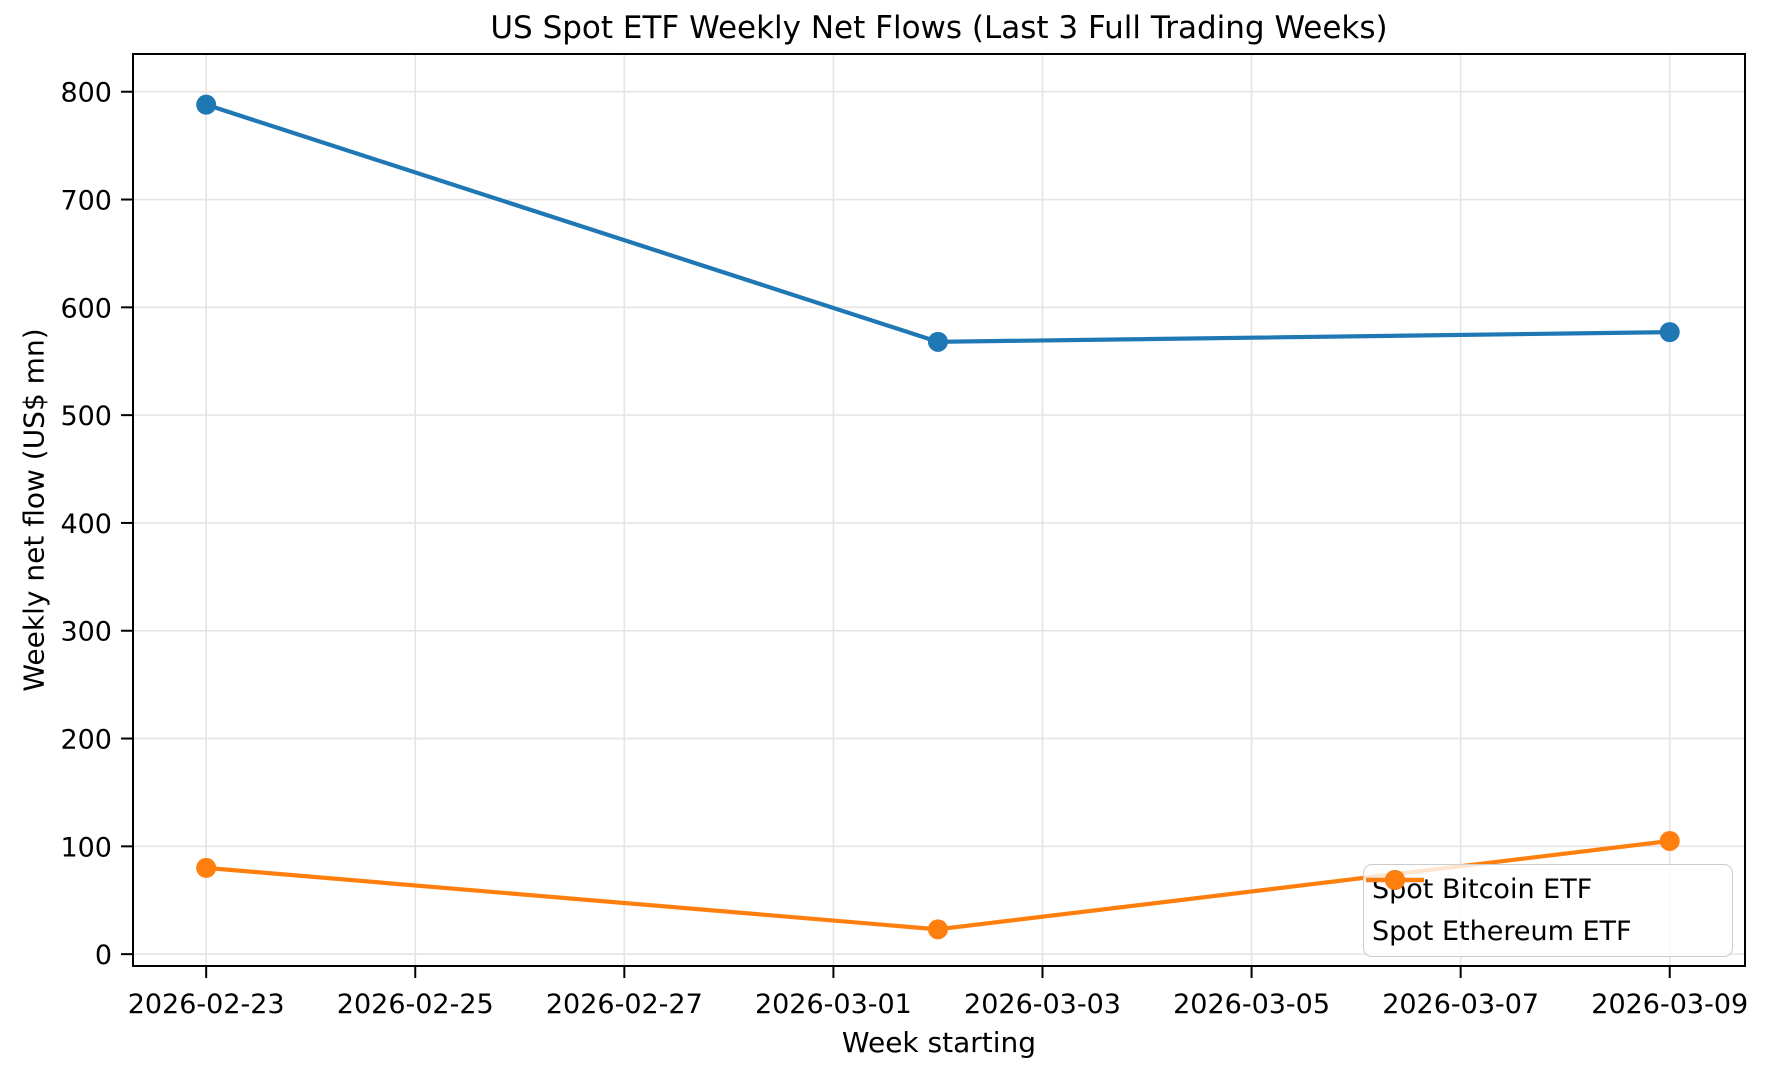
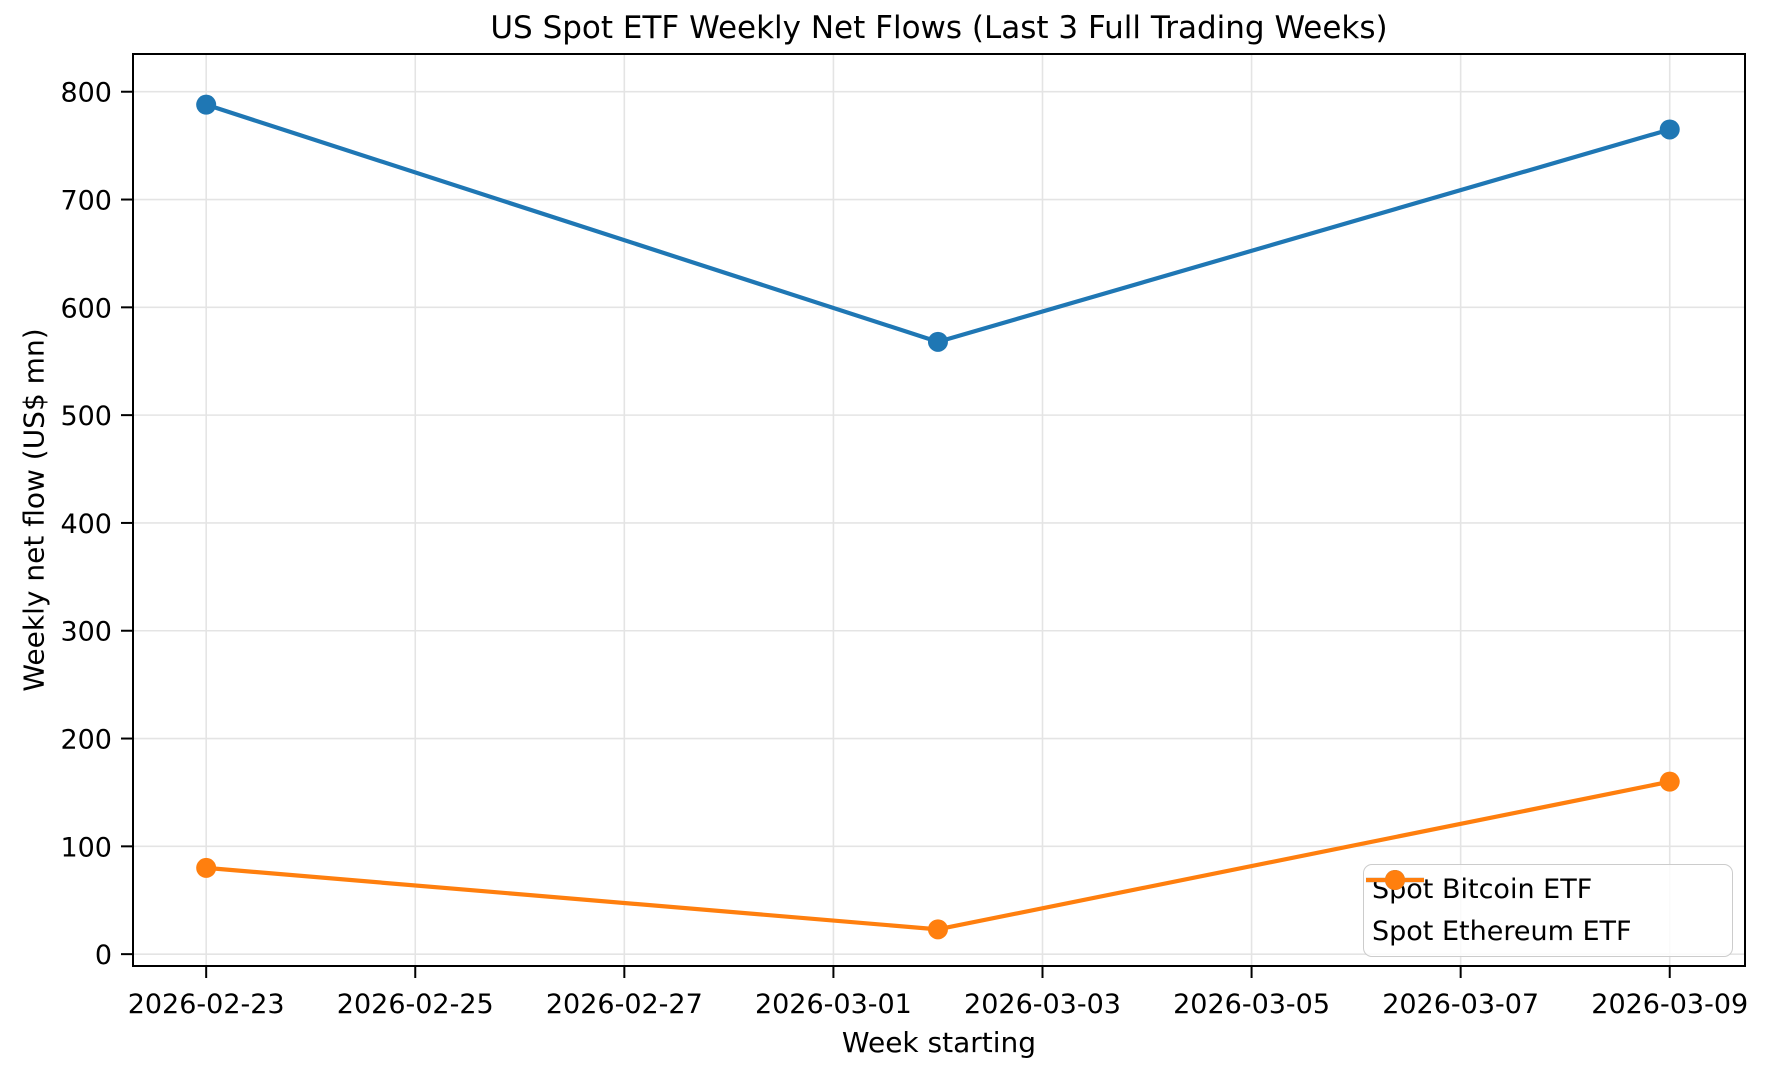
Spot Bitcoin ETF/2026-03-09: 577 -> 765
Spot Ethereum ETF/2026-03-09: 105 -> 160
